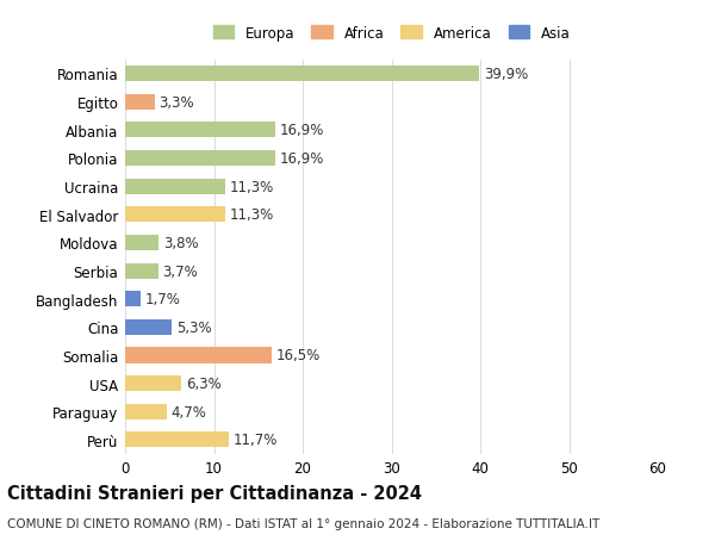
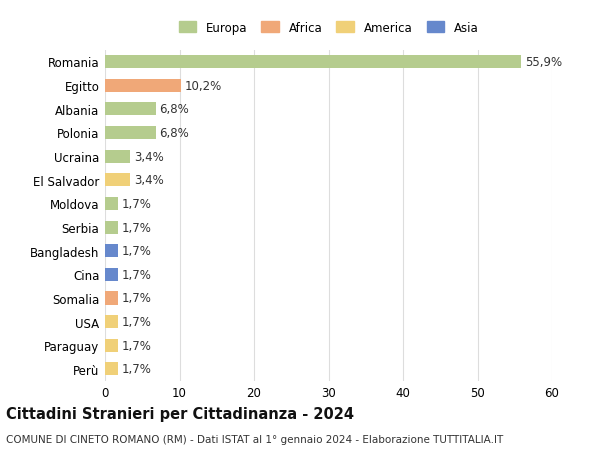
Romania: 39,9% -> 55,9%
Egitto: 3,3% -> 10,2%
Albania: 16,9% -> 6,8%
Polonia: 16,9% -> 6,8%
Ucraina: 11,3% -> 3,4%
El Salvador: 11,3% -> 3,4%
Moldova: 3,8% -> 1,7%
Serbia: 3,7% -> 1,7%
Cina: 5,3% -> 1,7%
Somalia: 16,5% -> 1,7%
USA: 6,3% -> 1,7%
Paraguay: 4,7% -> 1,7%
Perù: 11,7% -> 1,7%
